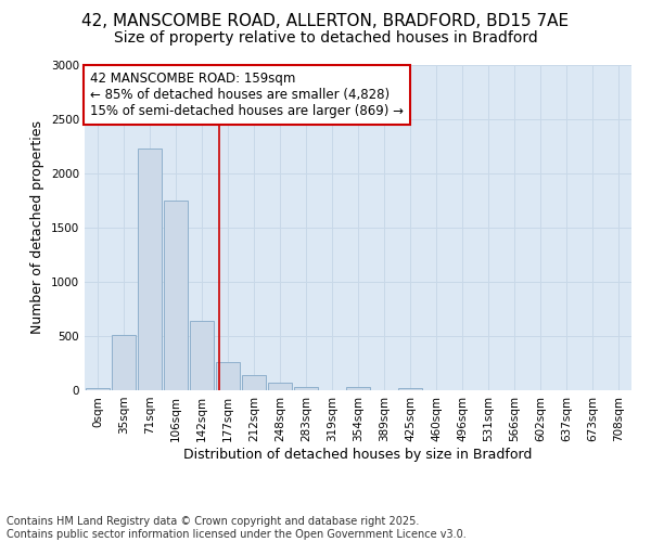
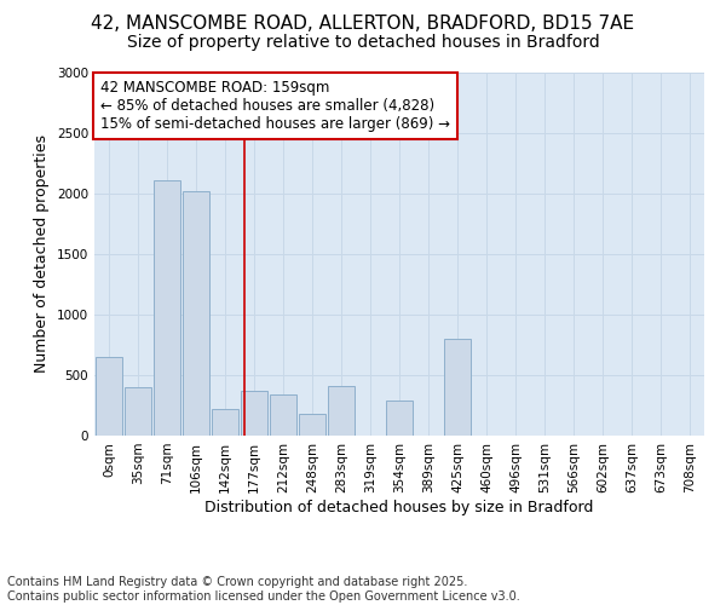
0sqm: 20 -> 650
35sqm: 510 -> 400
71sqm: 2230 -> 2110
106sqm: 1750 -> 2020
142sqm: 640 -> 220
177sqm: 260 -> 370
212sqm: 140 -> 340
248sqm: 70 -> 180
283sqm: 30 -> 410
354sqm: 30 -> 290
425sqm: 20 -> 800
